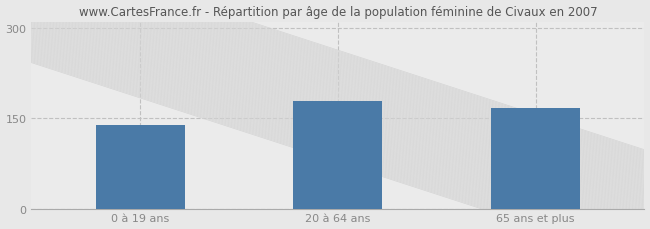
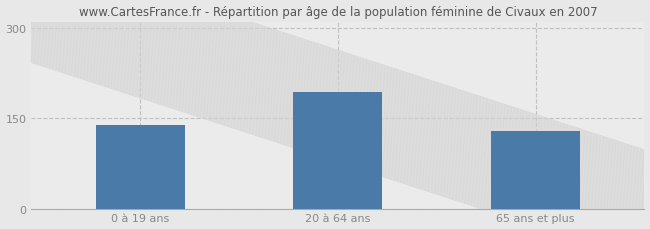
20 à 64 ans: 178 -> 193
65 ans et plus: 166 -> 128
